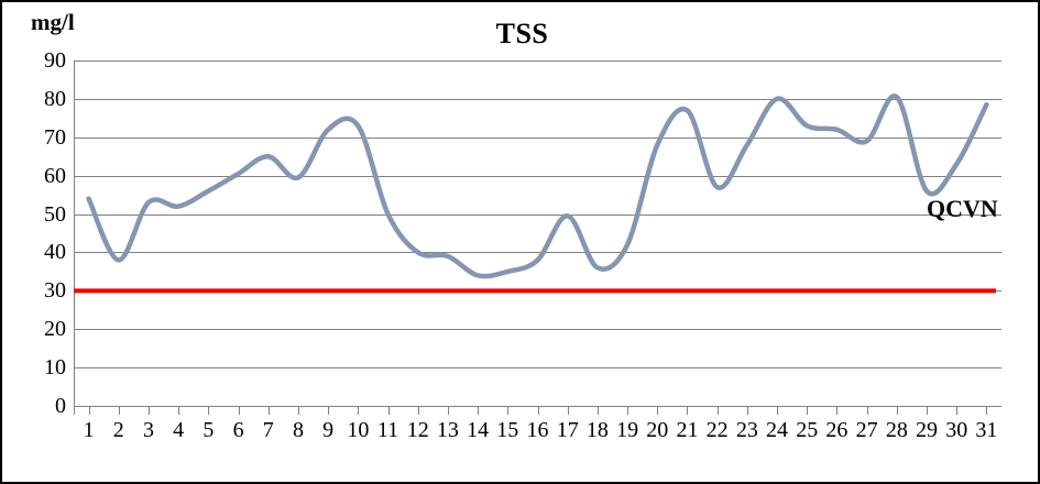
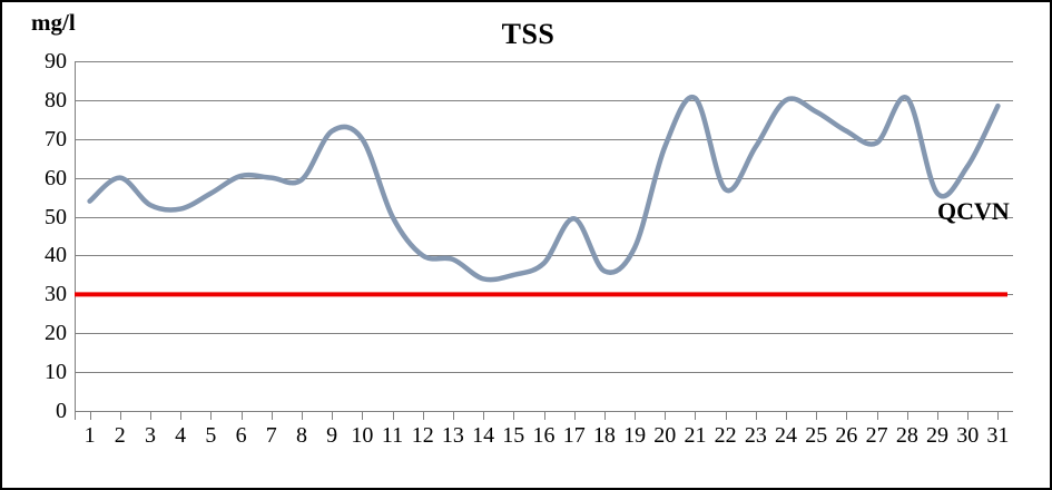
2: 38 -> 60
7: 65 -> 60
10: 73 -> 70
21: 77 -> 80
25: 73 -> 77
